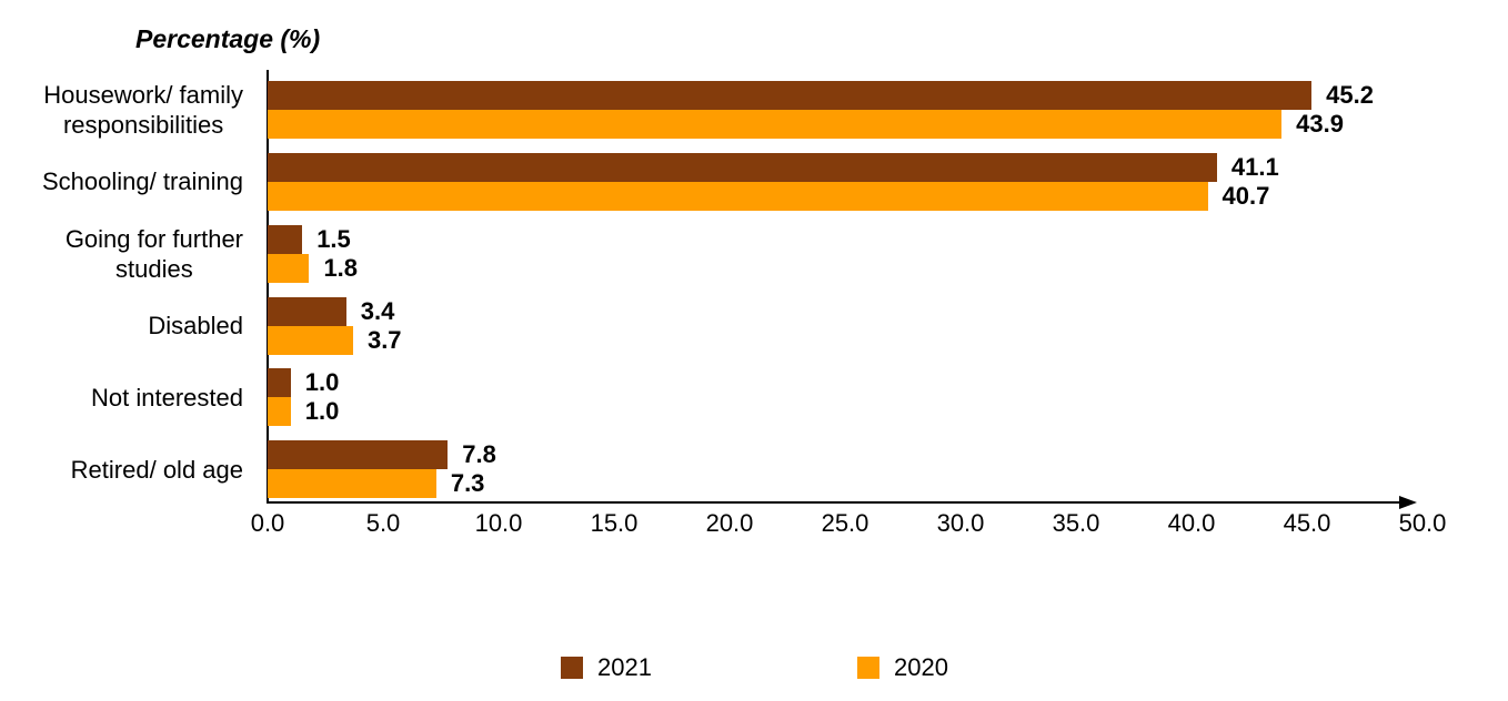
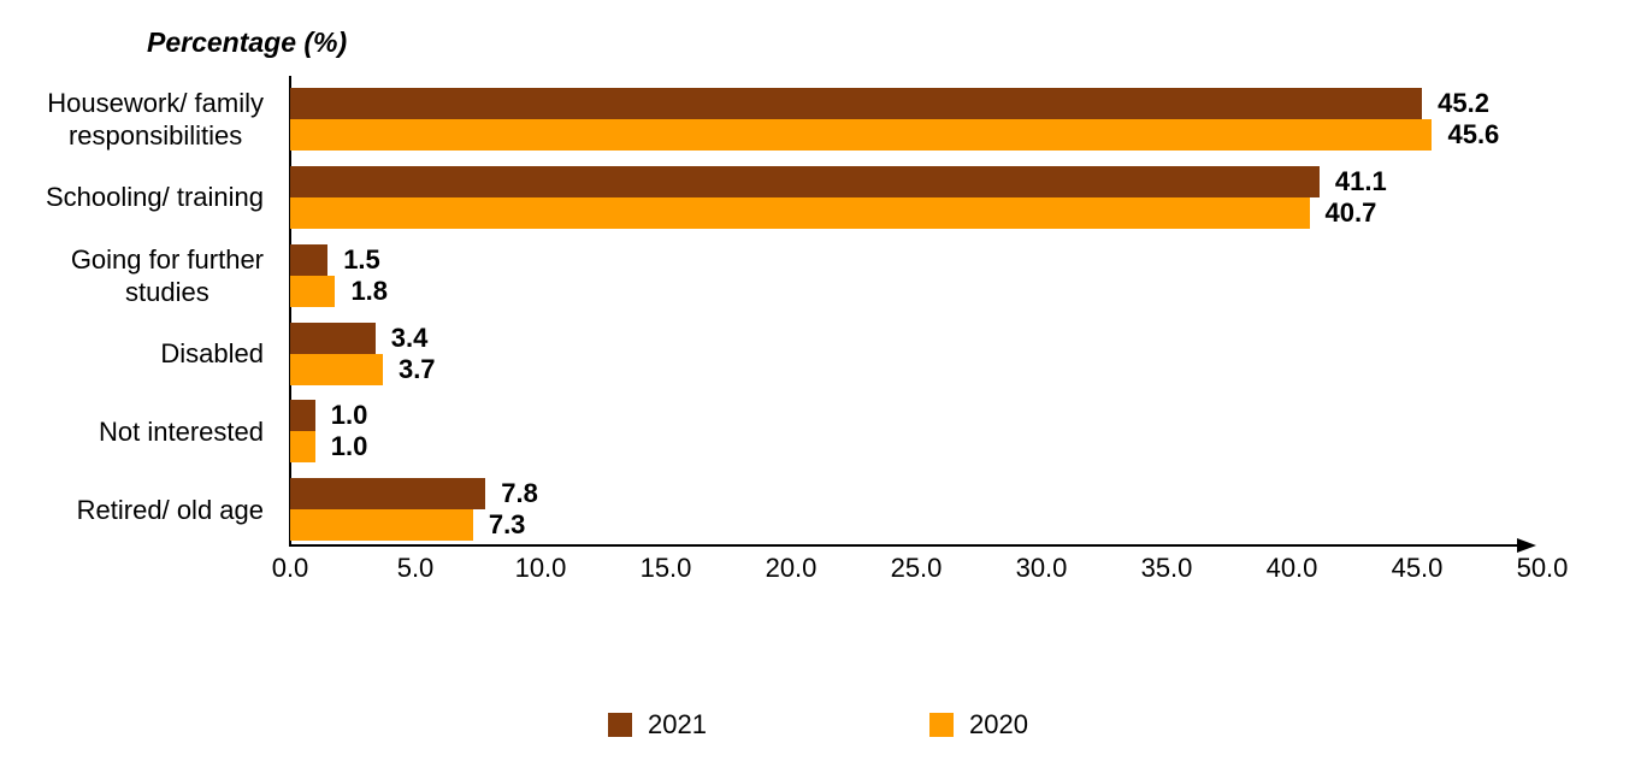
2020/Housework/ family responsibilities: 43.9 -> 45.6
